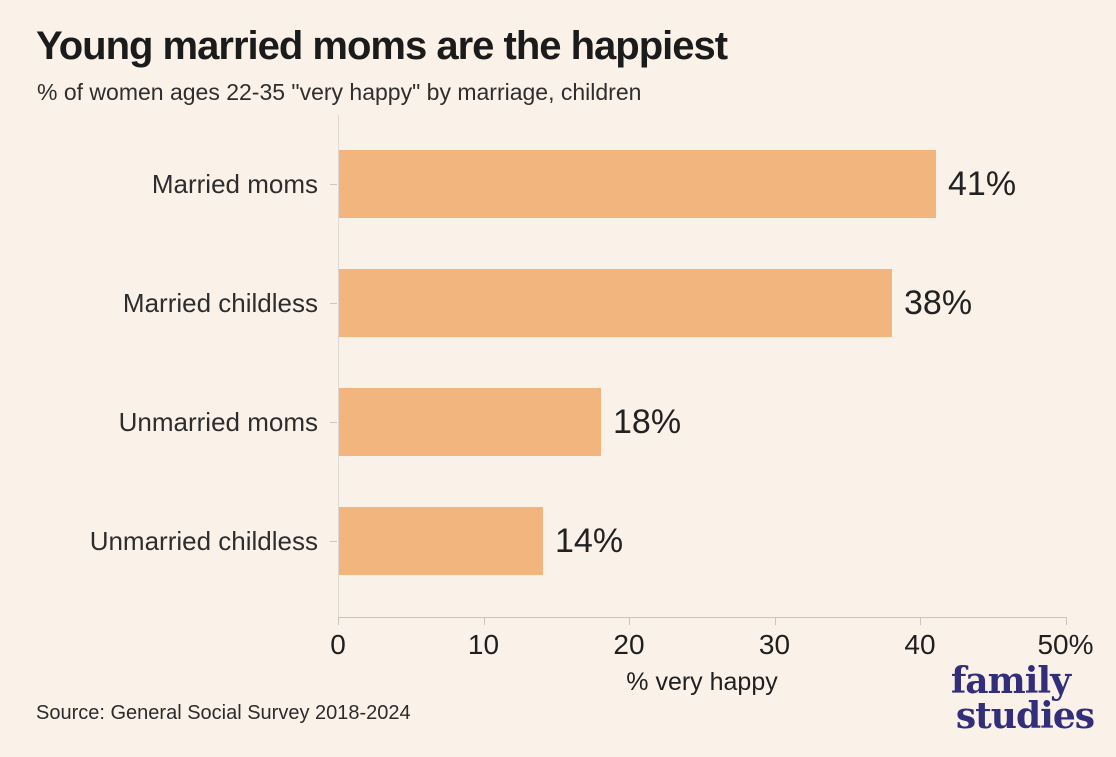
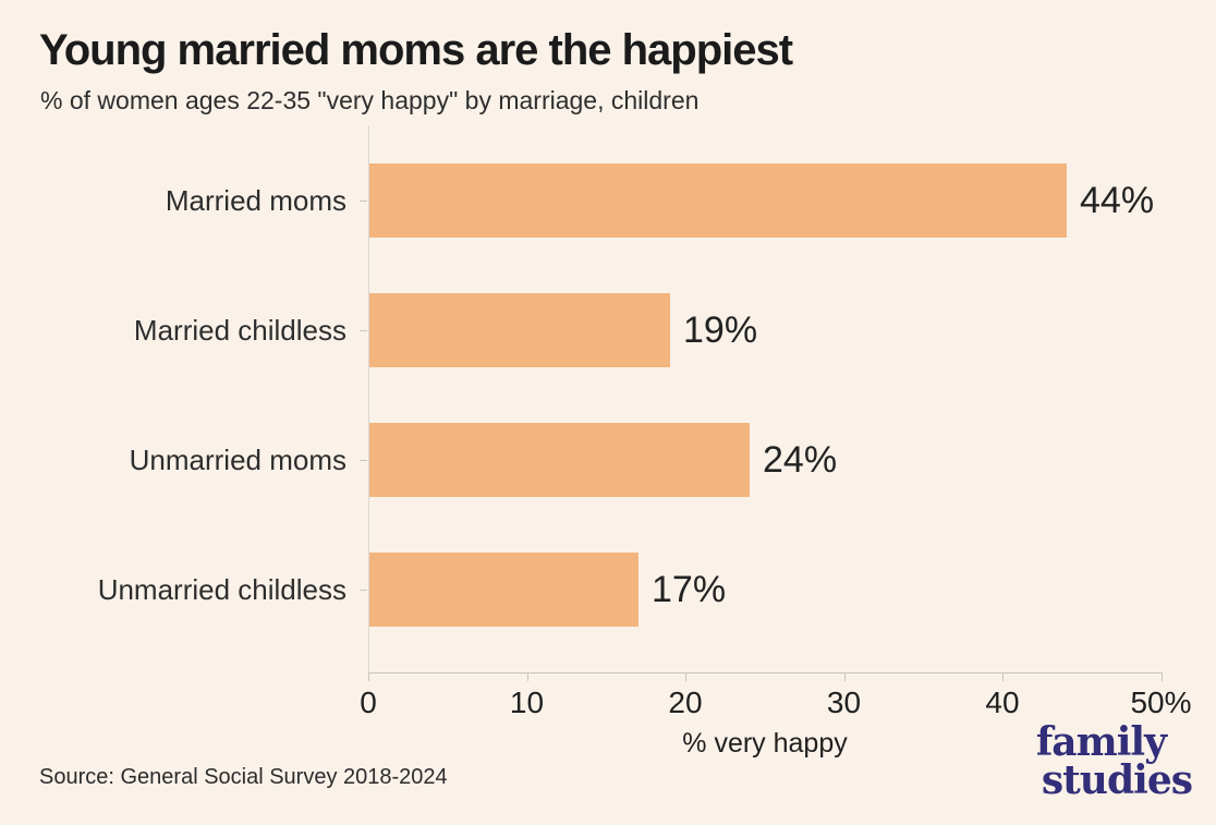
Married moms: 41% -> 44%
Married childless: 38% -> 19%
Unmarried moms: 18% -> 24%
Unmarried childless: 14% -> 17%
